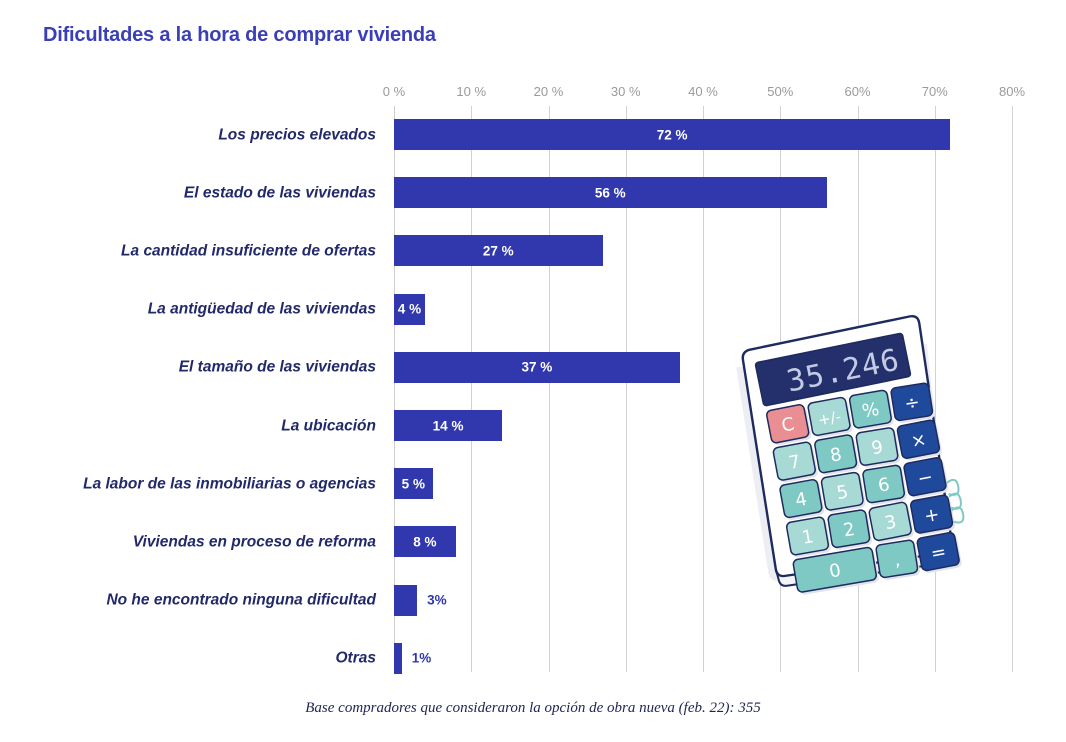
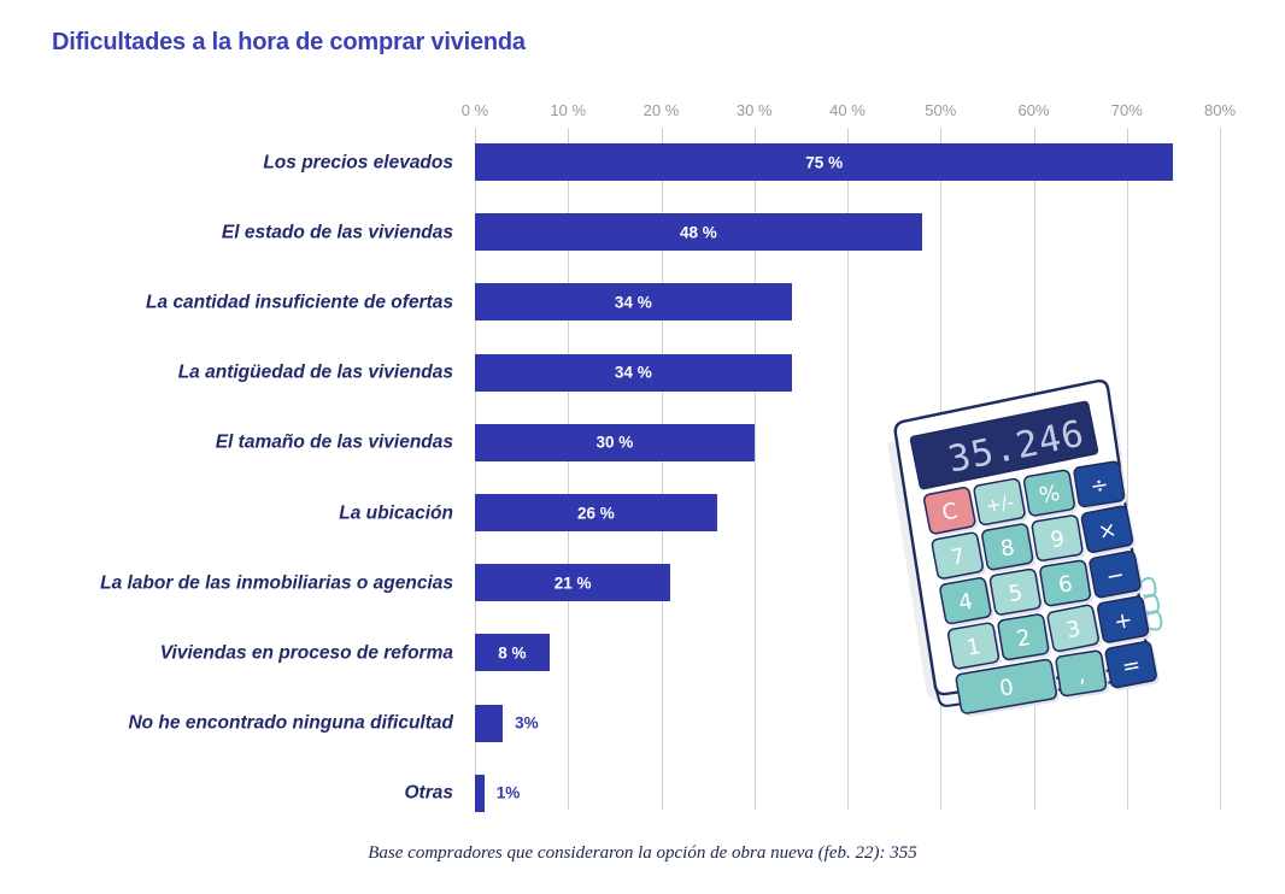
Los precios elevados: 72 -> 75
El estado de las viviendas: 56 -> 48
La cantidad insuficiente de ofertas: 27 -> 34
La antigüedad de las viviendas: 4 -> 34
El tamaño de las viviendas: 37 -> 30
La ubicación: 14 -> 26
La labor de las inmobiliarias o agencias: 5 -> 21
